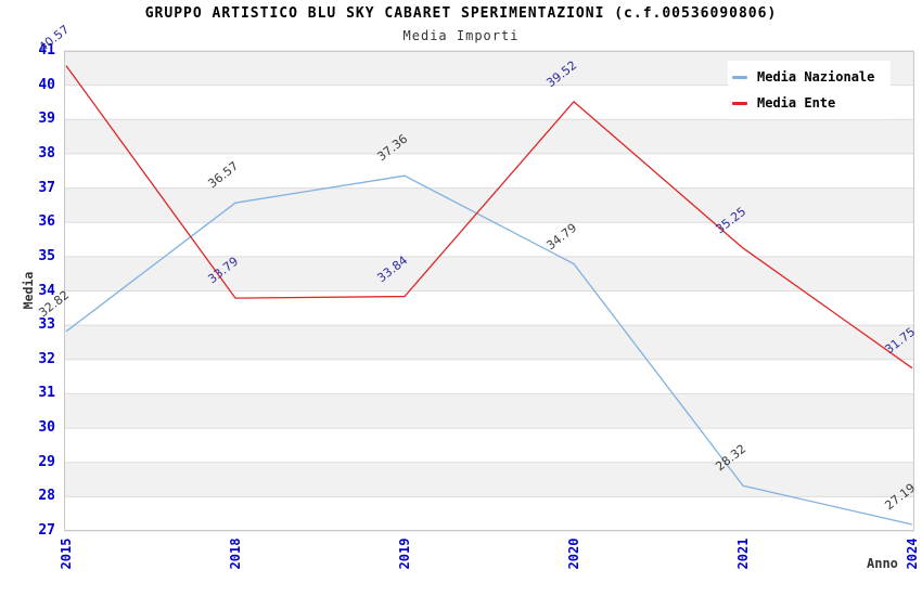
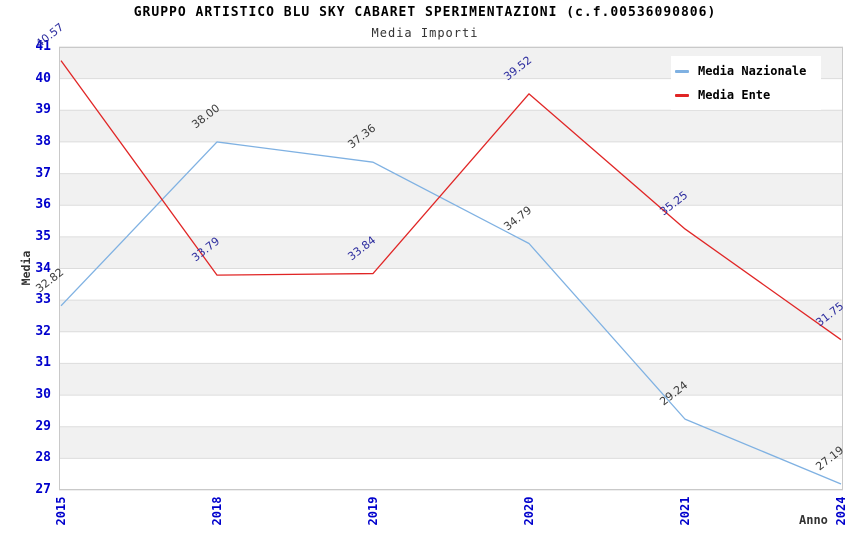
Media Nazionale/2018: 36.57 -> 38.00
Media Nazionale/2021: 28.32 -> 29.24
